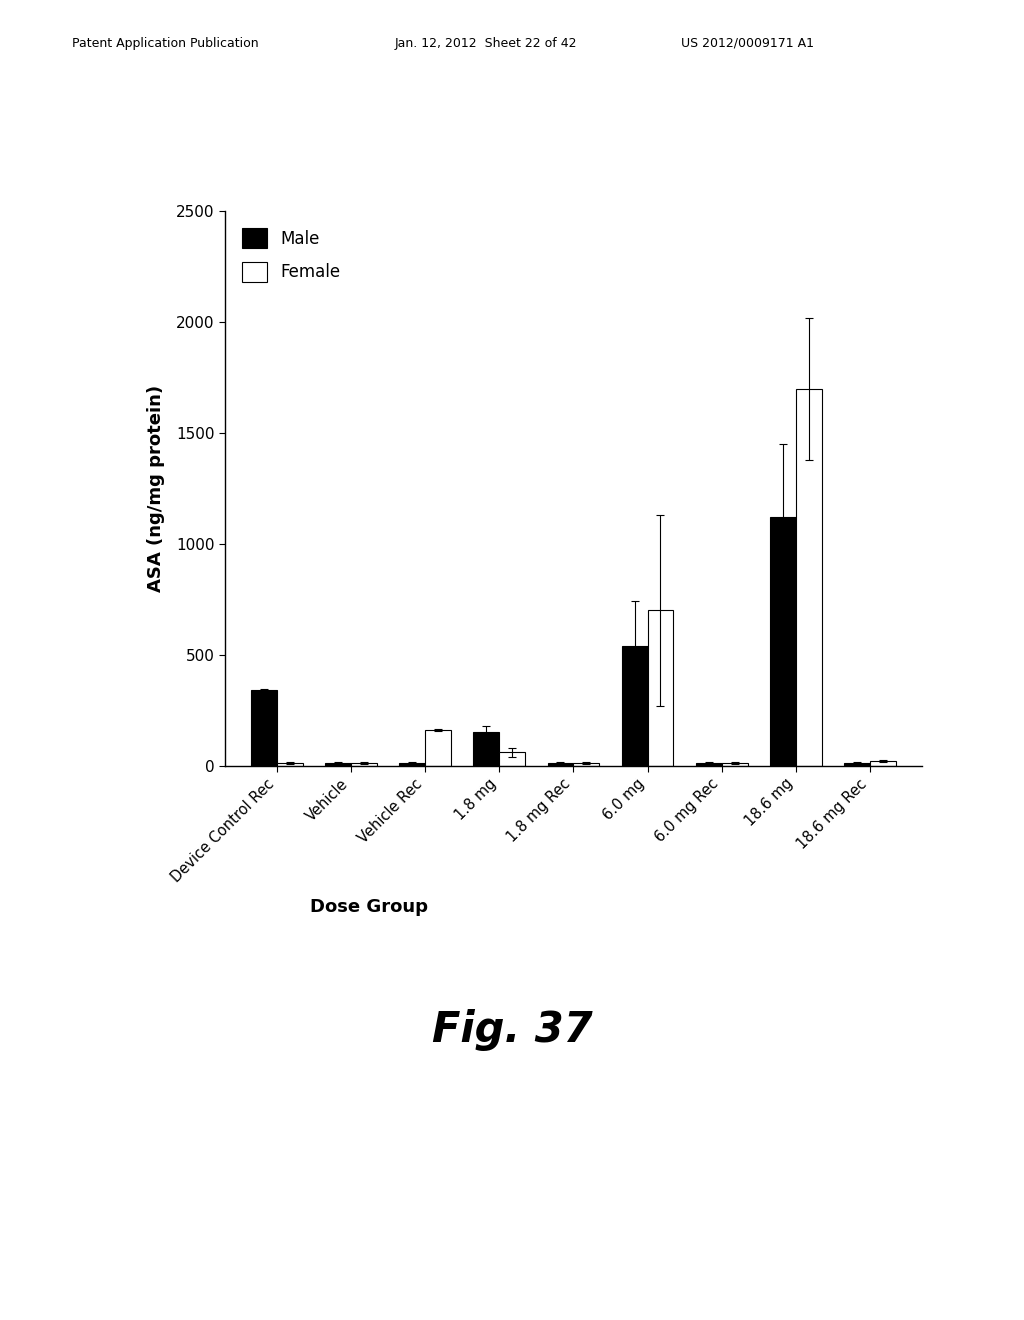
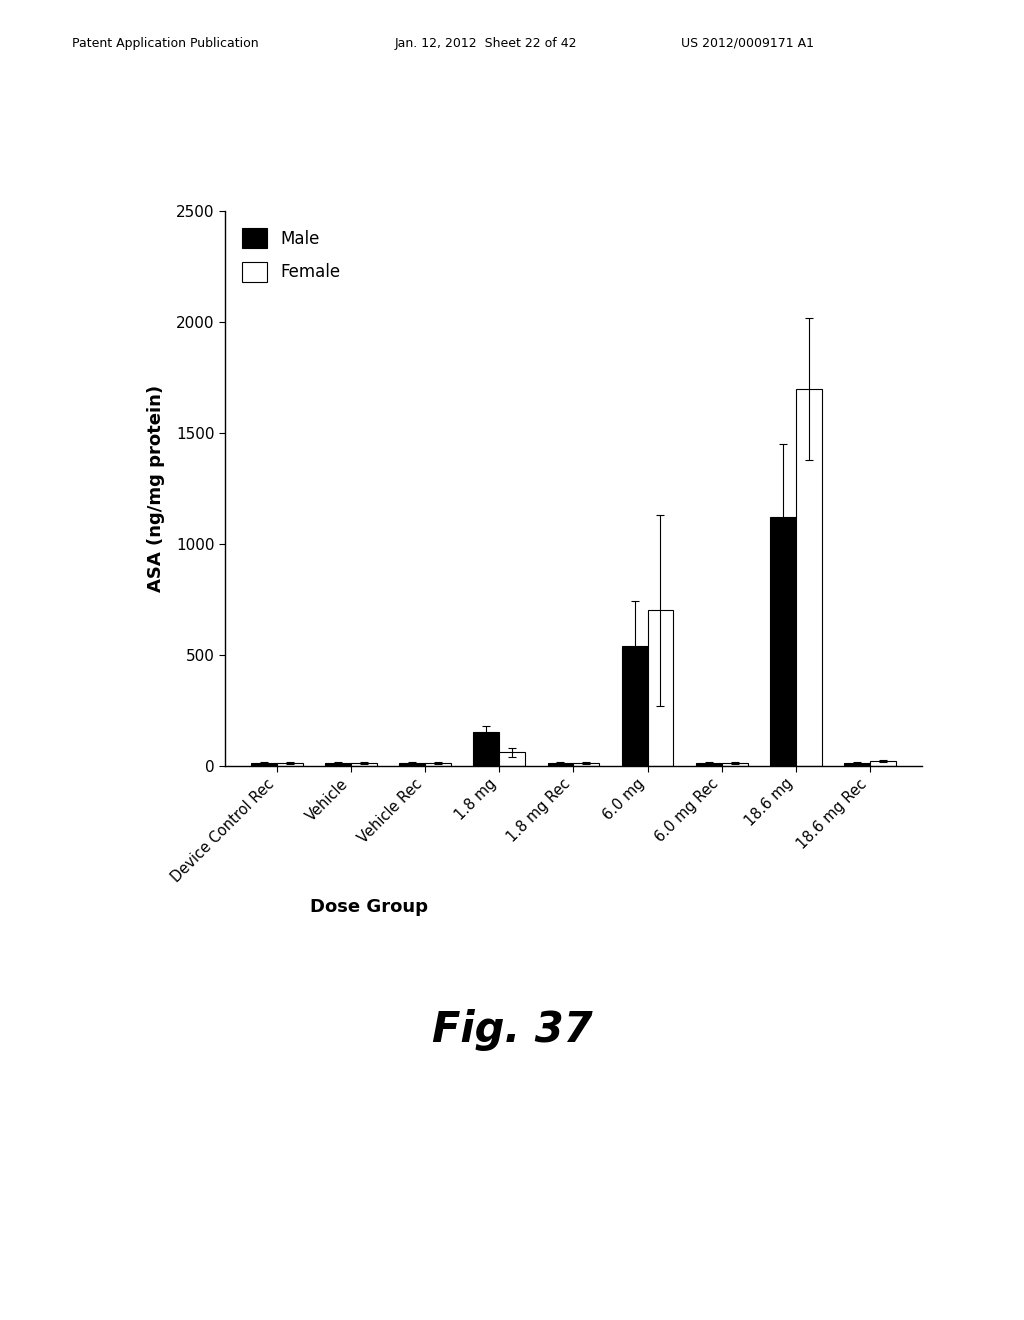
Male/Device Control Rec: 340 -> 10
Female/Vehicle Rec: 160 -> 10
